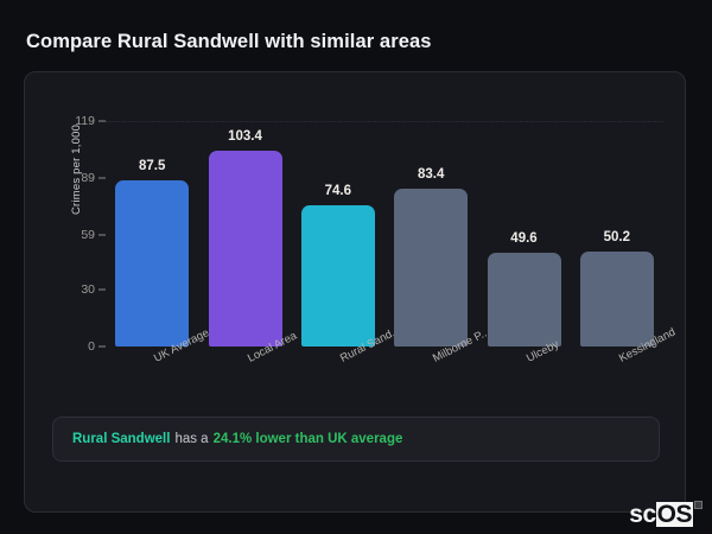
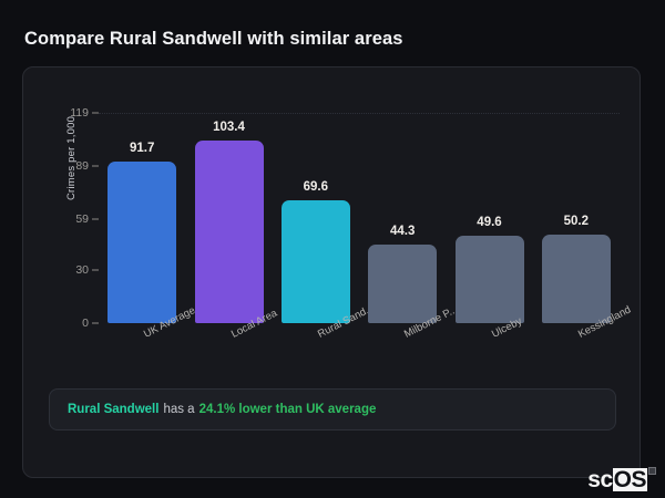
UK Average: 87.5 -> 91.7
Rural Sand...: 74.6 -> 69.6
Milborne P...: 83.4 -> 44.3
